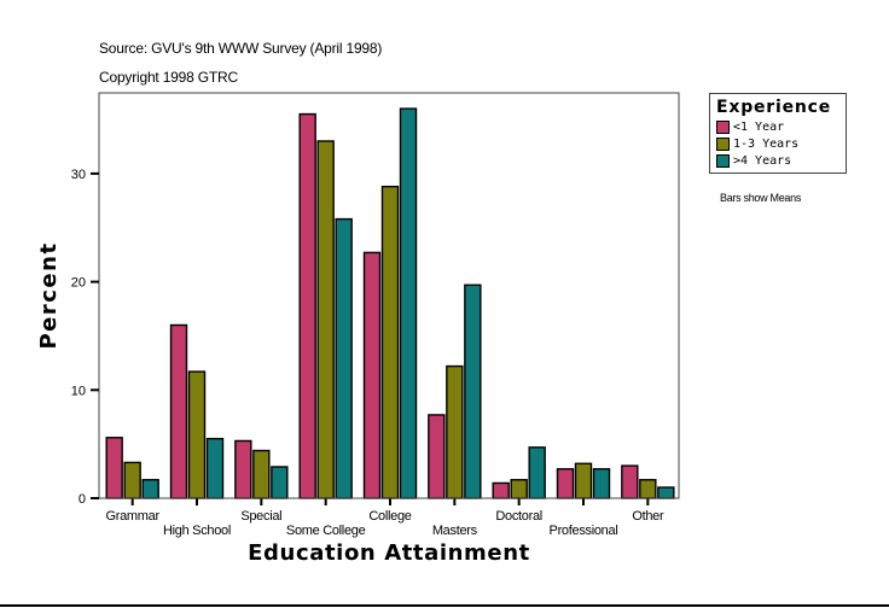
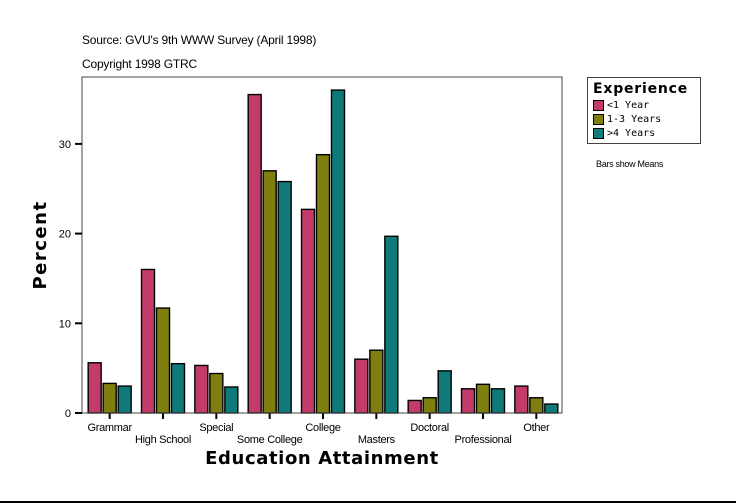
>4 Years/Grammar: 2 -> 3
1-3 Years/Some College: 33 -> 27
<1 Year/Masters: 8 -> 6
1-3 Years/Masters: 12 -> 7
